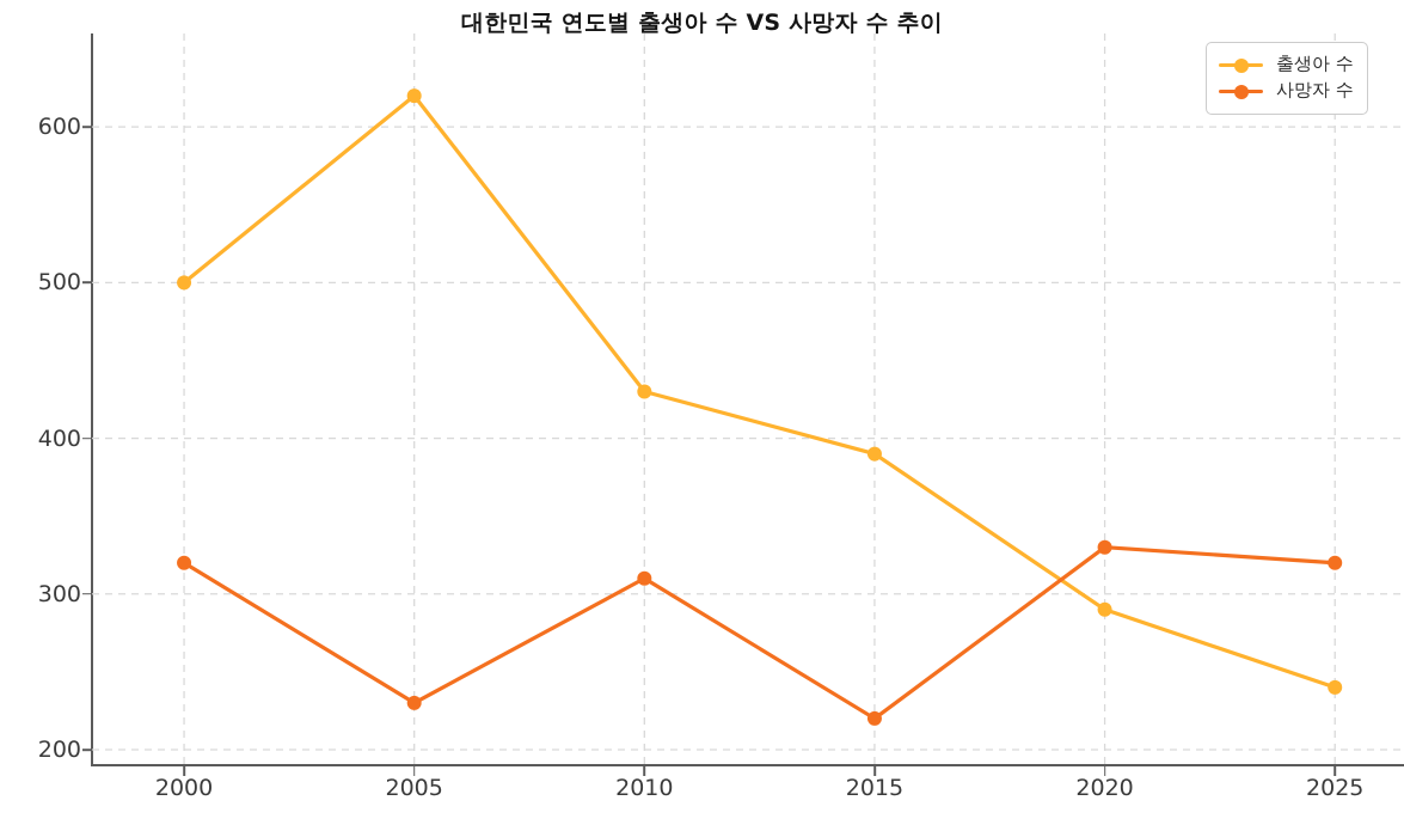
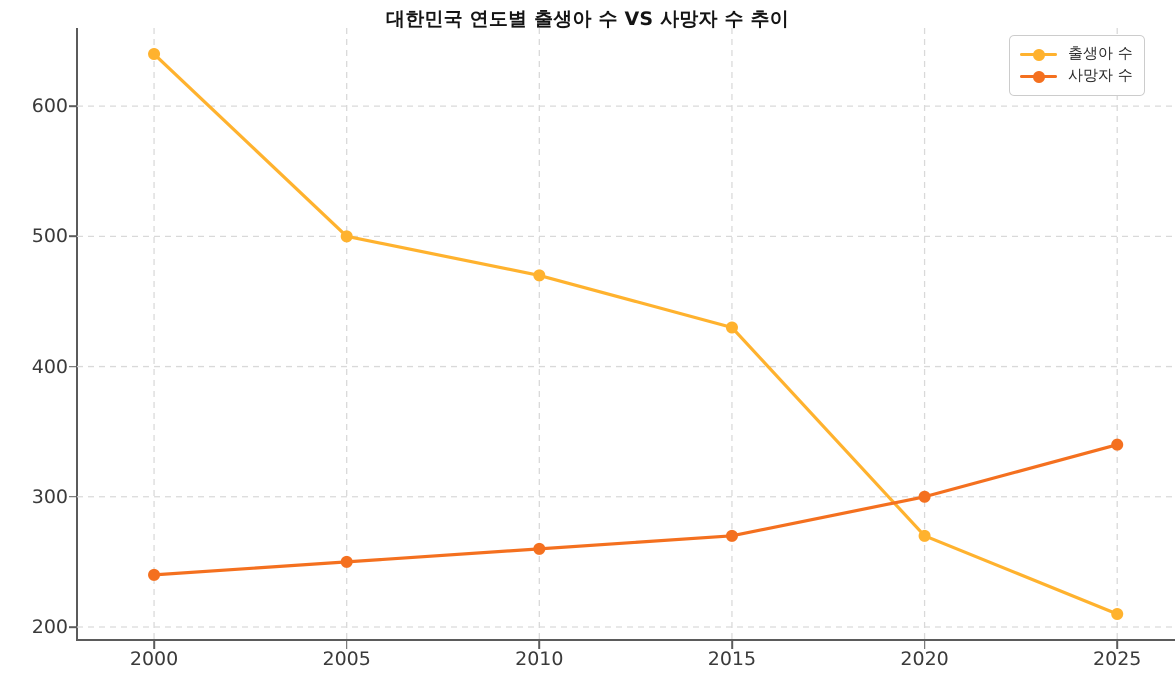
출생아 수/2000: 500 -> 640
사망자 수/2000: 320 -> 240
출생아 수/2005: 620 -> 500
사망자 수/2005: 230 -> 250
출생아 수/2010: 430 -> 470
사망자 수/2010: 310 -> 260
출생아 수/2015: 390 -> 430
사망자 수/2015: 220 -> 270
출생아 수/2020: 290 -> 270
사망자 수/2020: 330 -> 300
출생아 수/2025: 240 -> 210
사망자 수/2025: 320 -> 340
